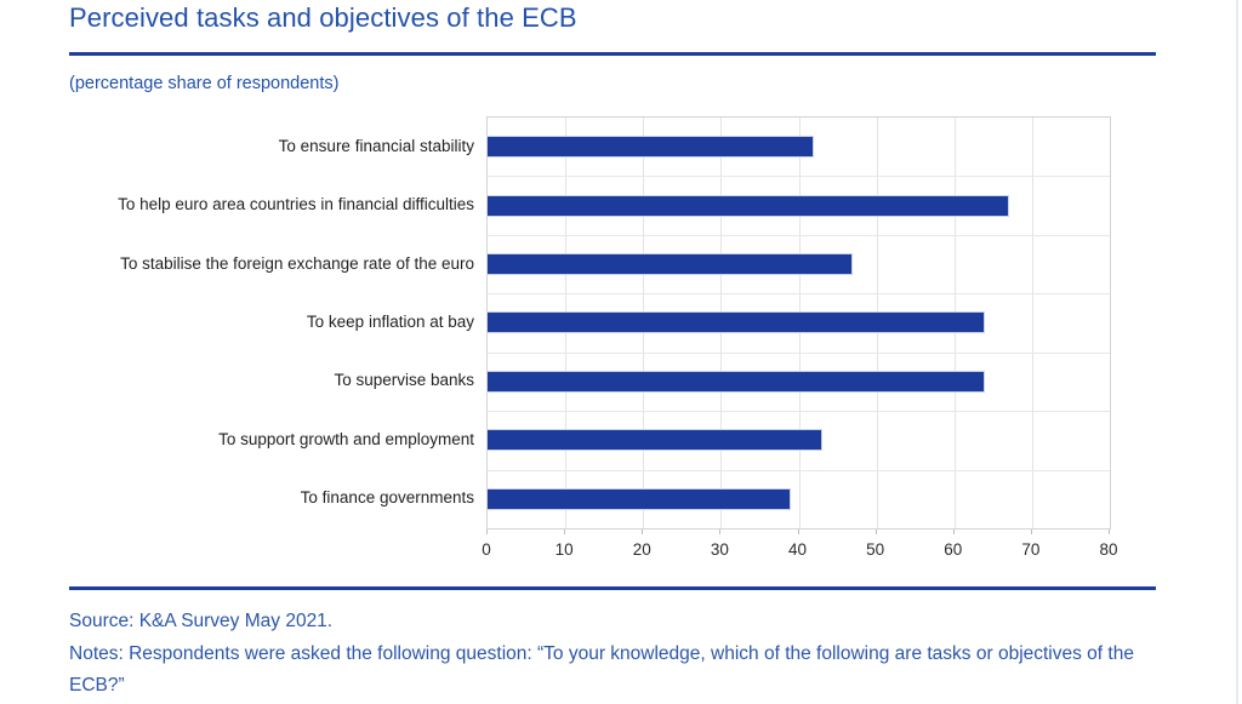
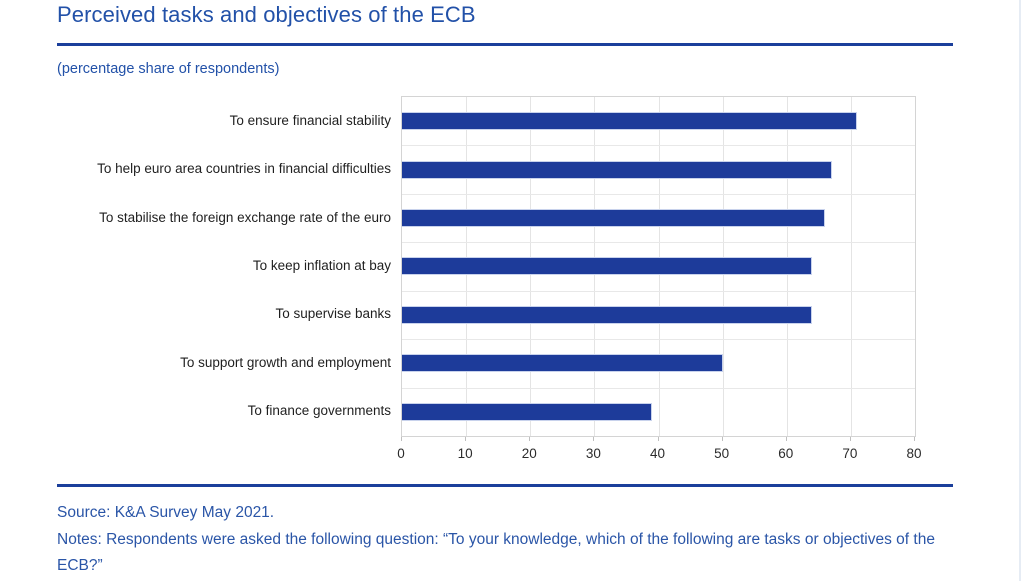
To ensure financial stability: 42 -> 71
To stabilise the foreign exchange rate of the euro: 47 -> 66
To support growth and employment: 43 -> 50
